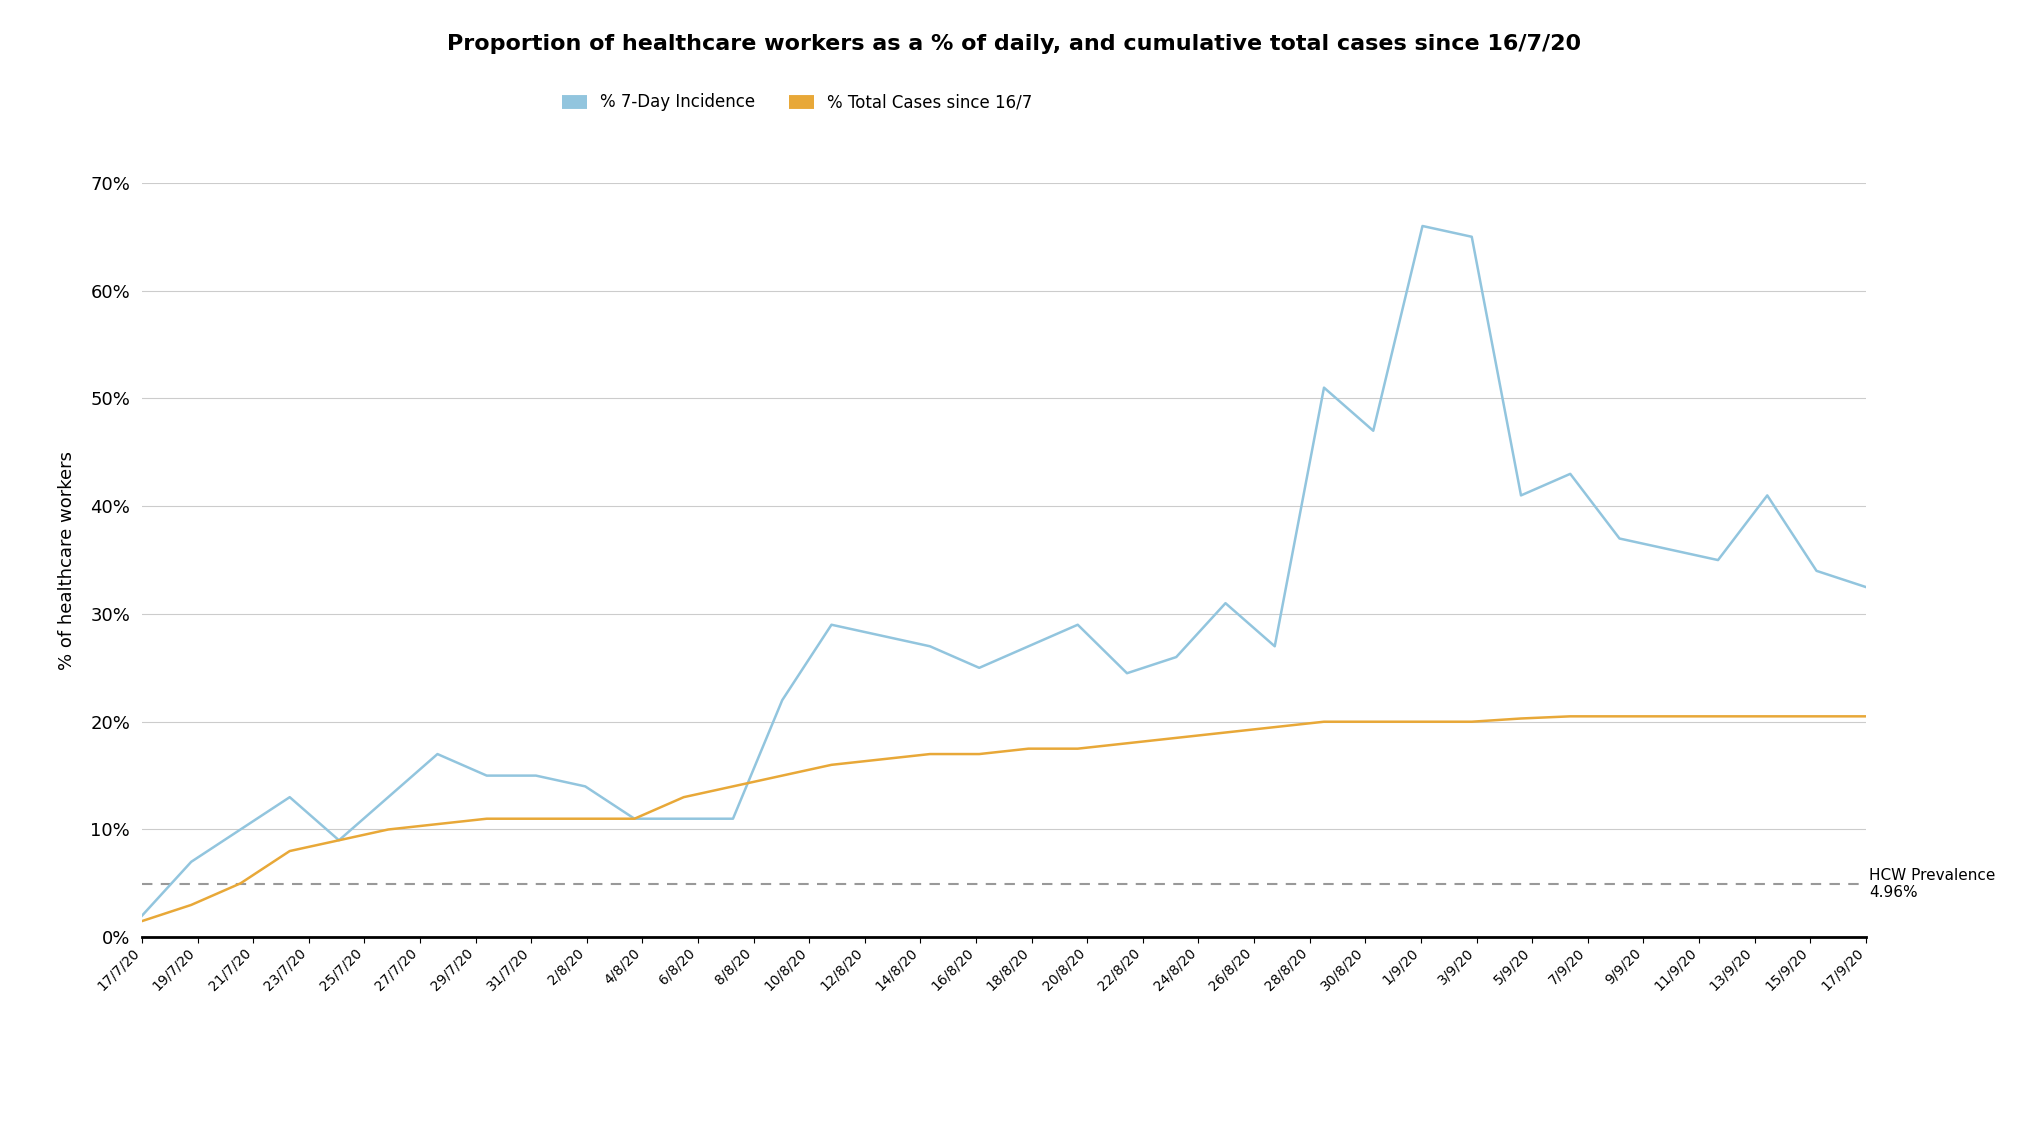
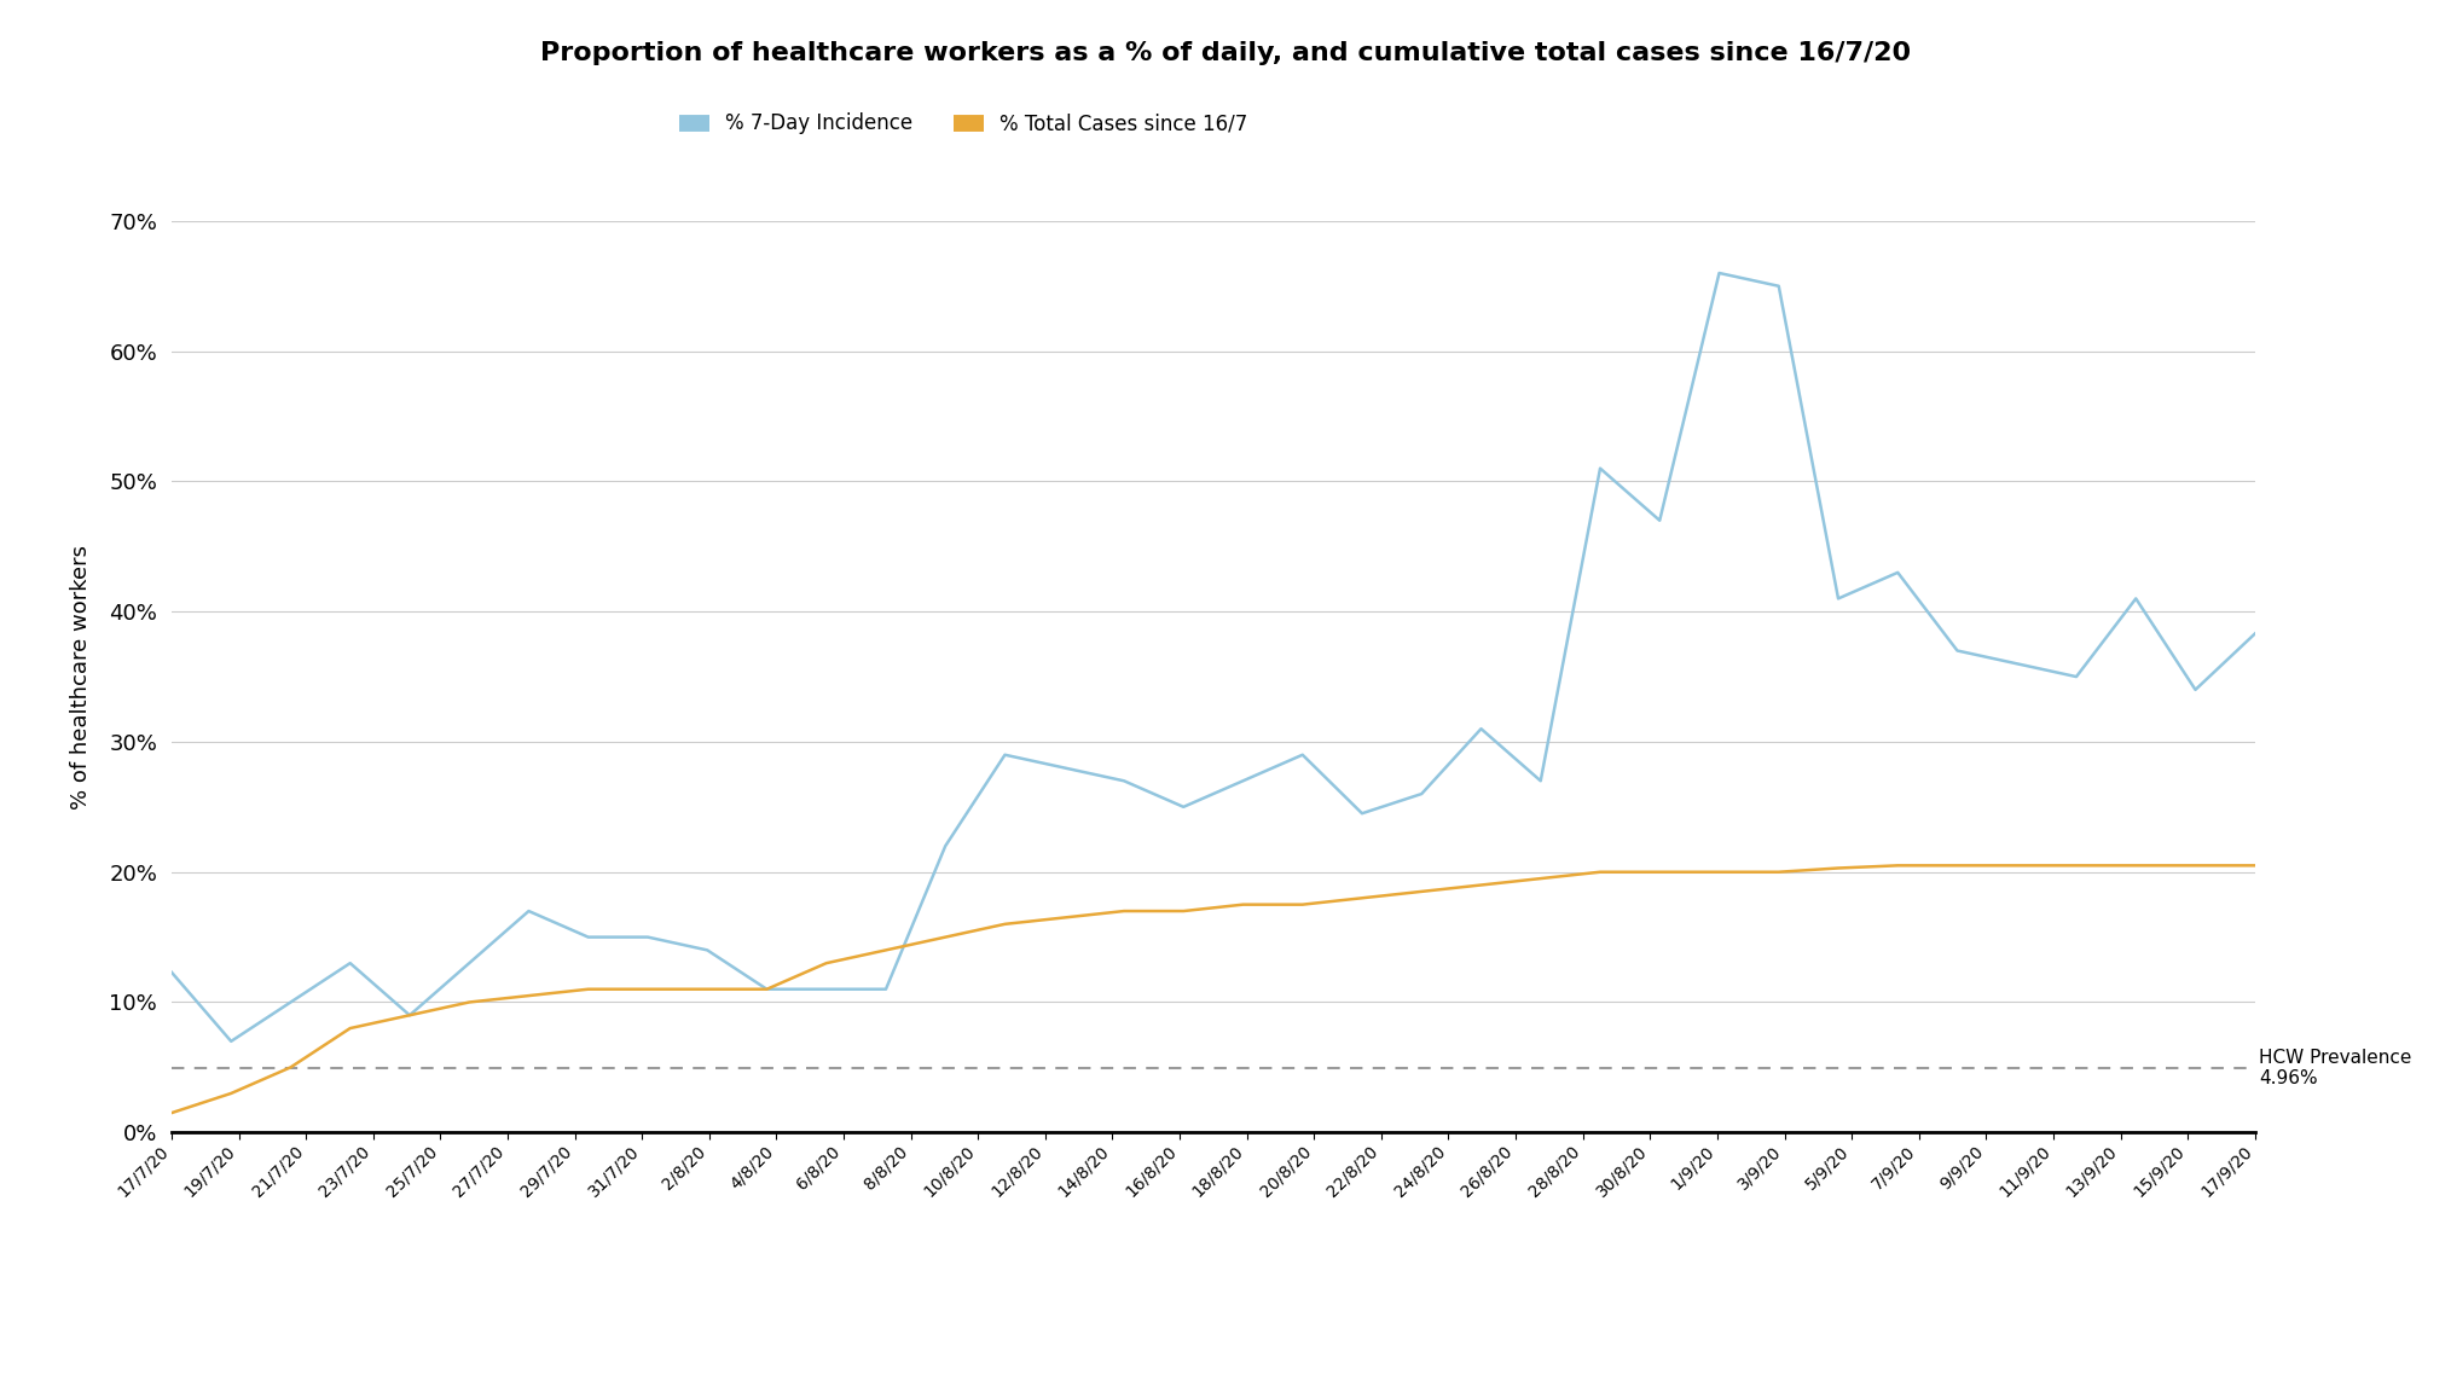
% 7-Day Incidence/17/7/20: 2.0% -> 12.3%
% 7-Day Incidence/17/9/20: 32.5% -> 38.3%
